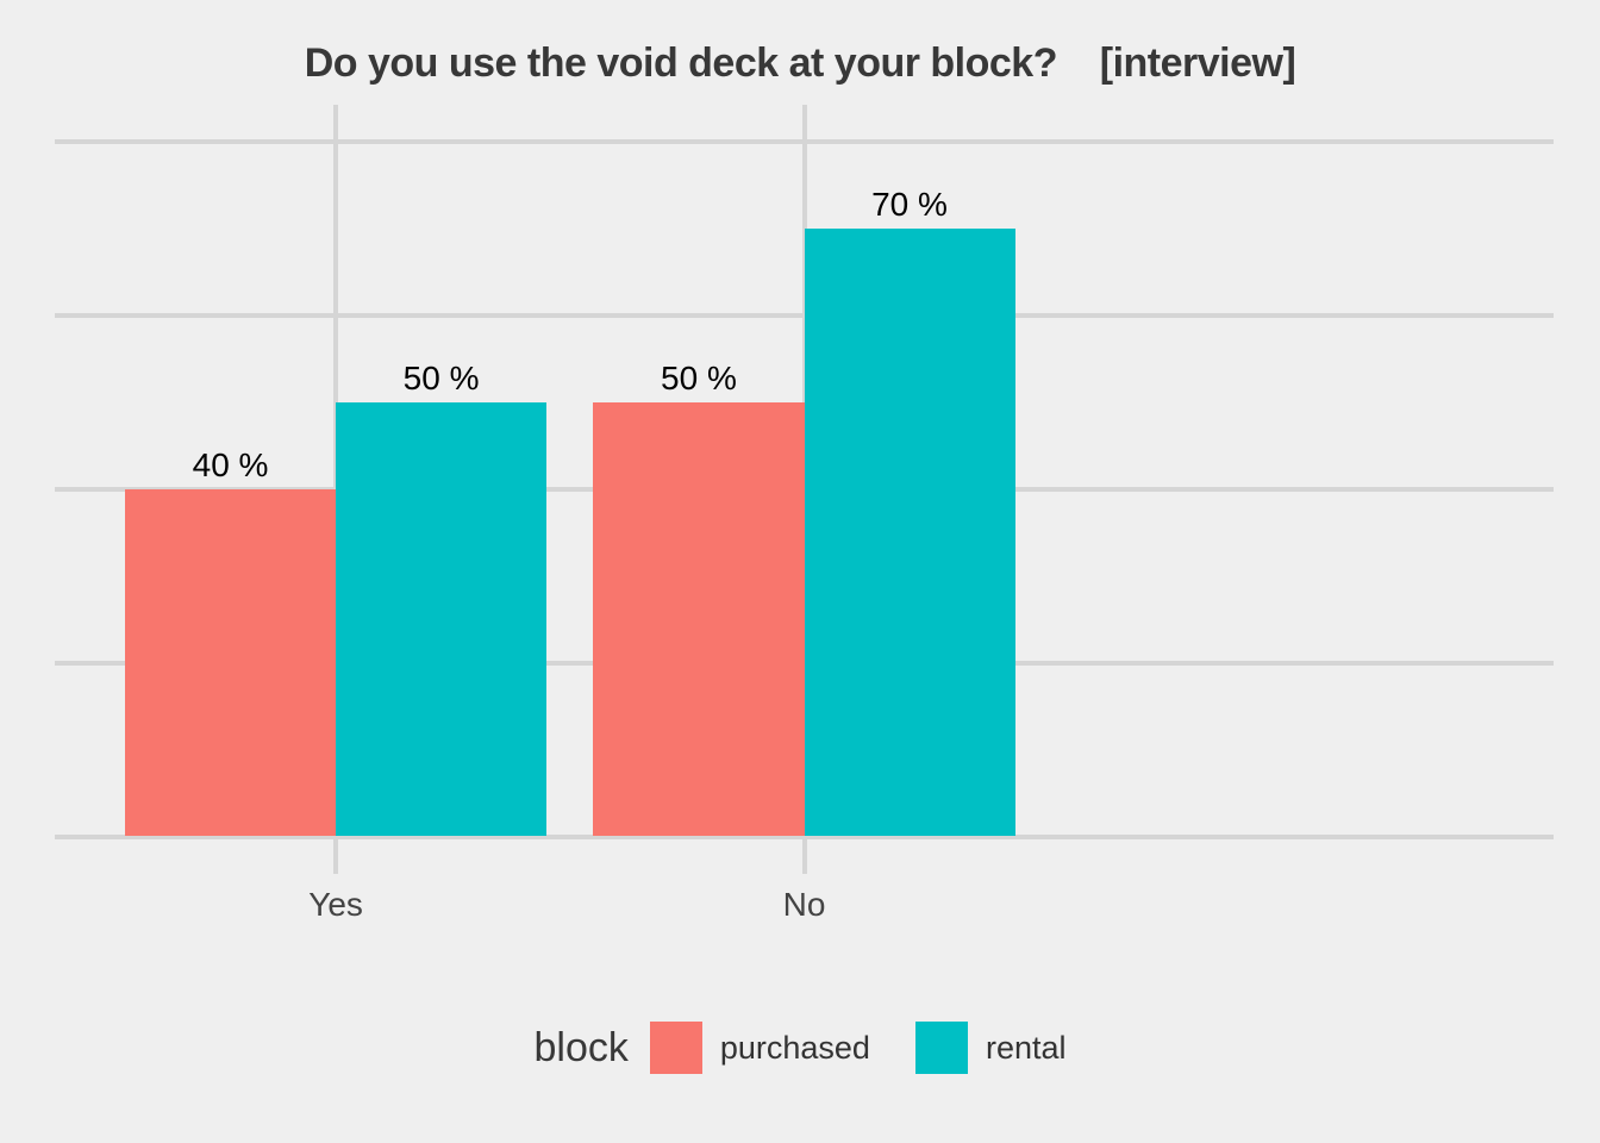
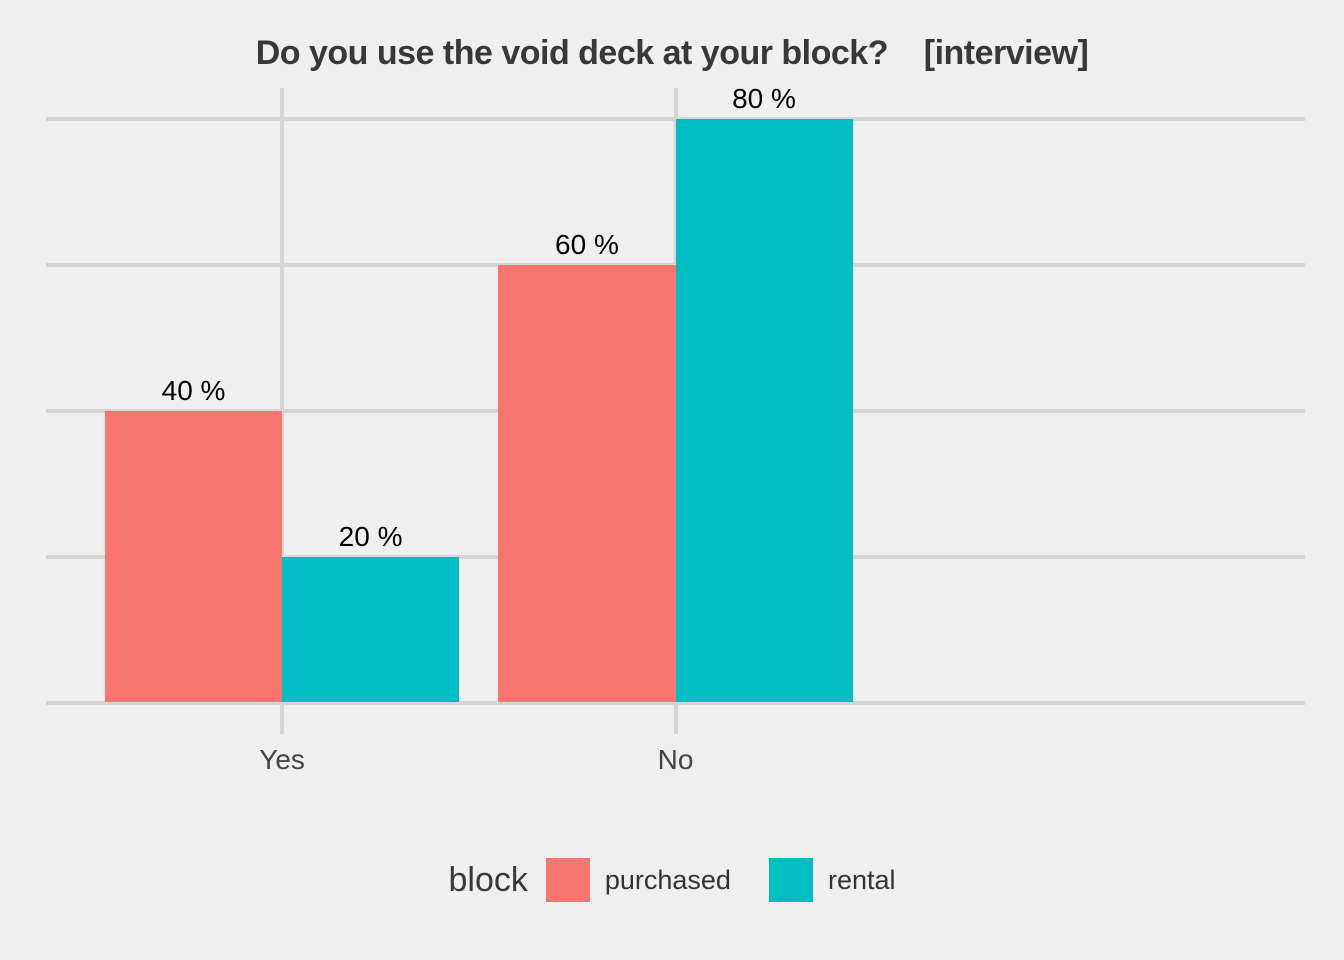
rental/Yes: 50 -> 20
purchased/No: 50 -> 60
rental/No: 70 -> 80
